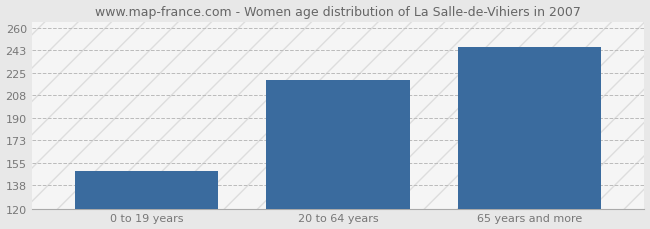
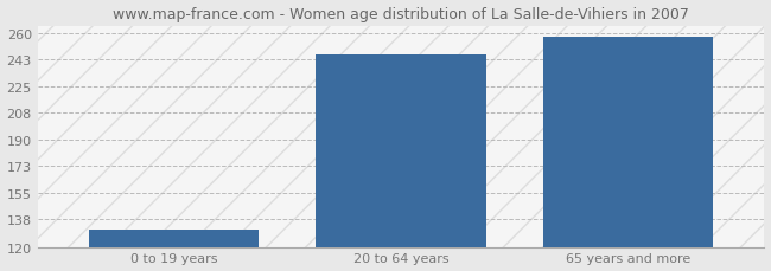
0 to 19 years: 149 -> 131
20 to 64 years: 220 -> 246
65 years and more: 245 -> 258
